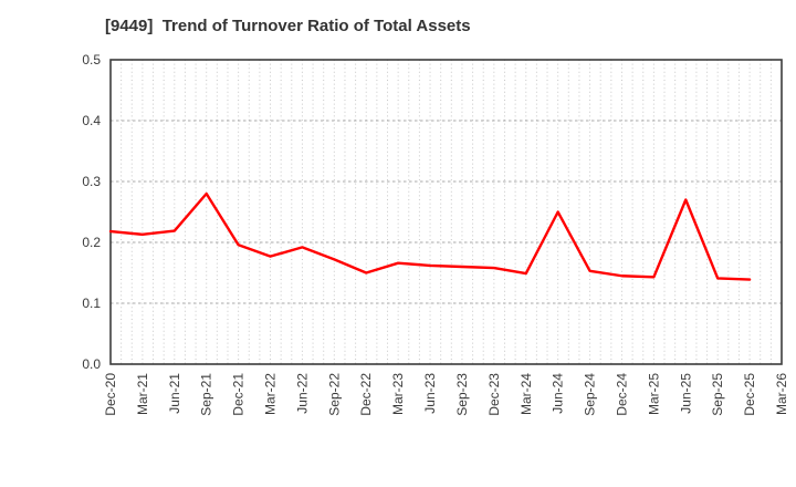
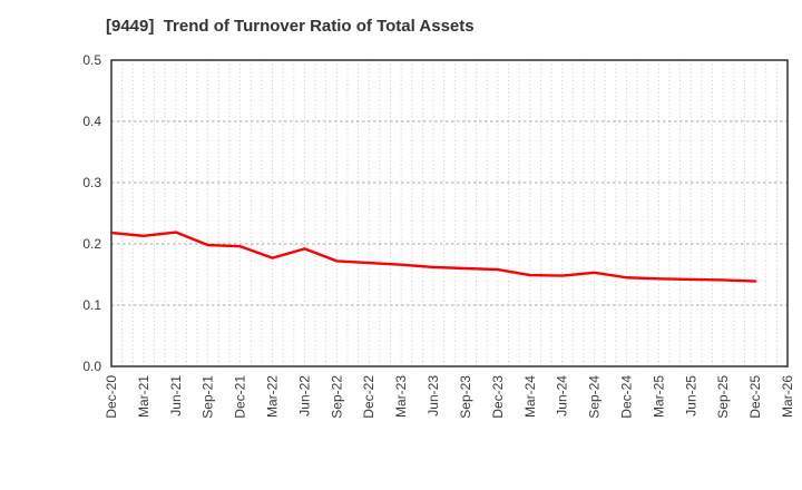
Sep-21: 0.28 -> 0.20
Dec-22: 0.15 -> 0.17
Jun-24: 0.25 -> 0.15
Jun-25: 0.27 -> 0.14
